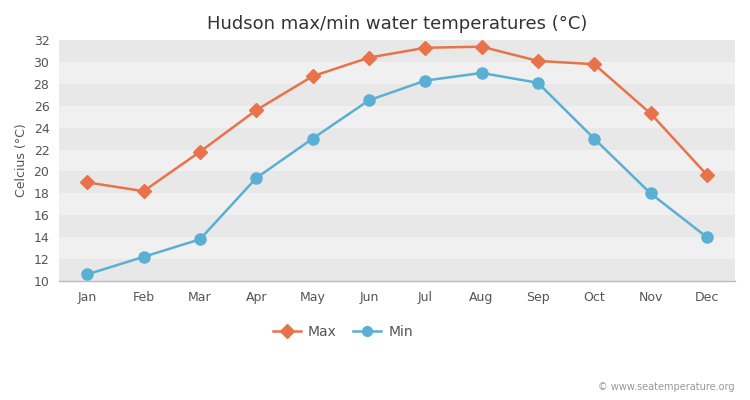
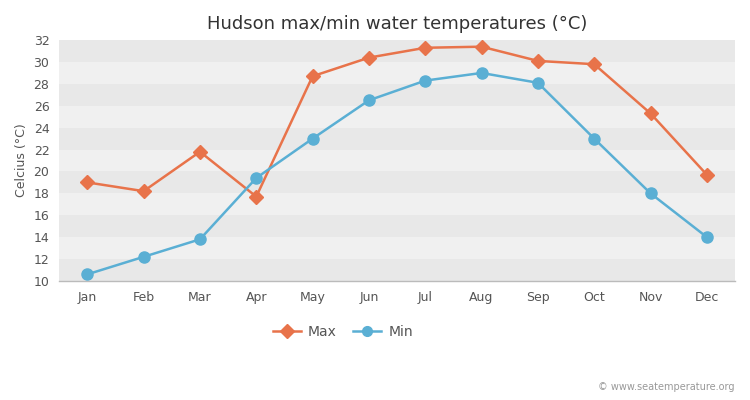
Max/Apr: 25.6 -> 17.7
